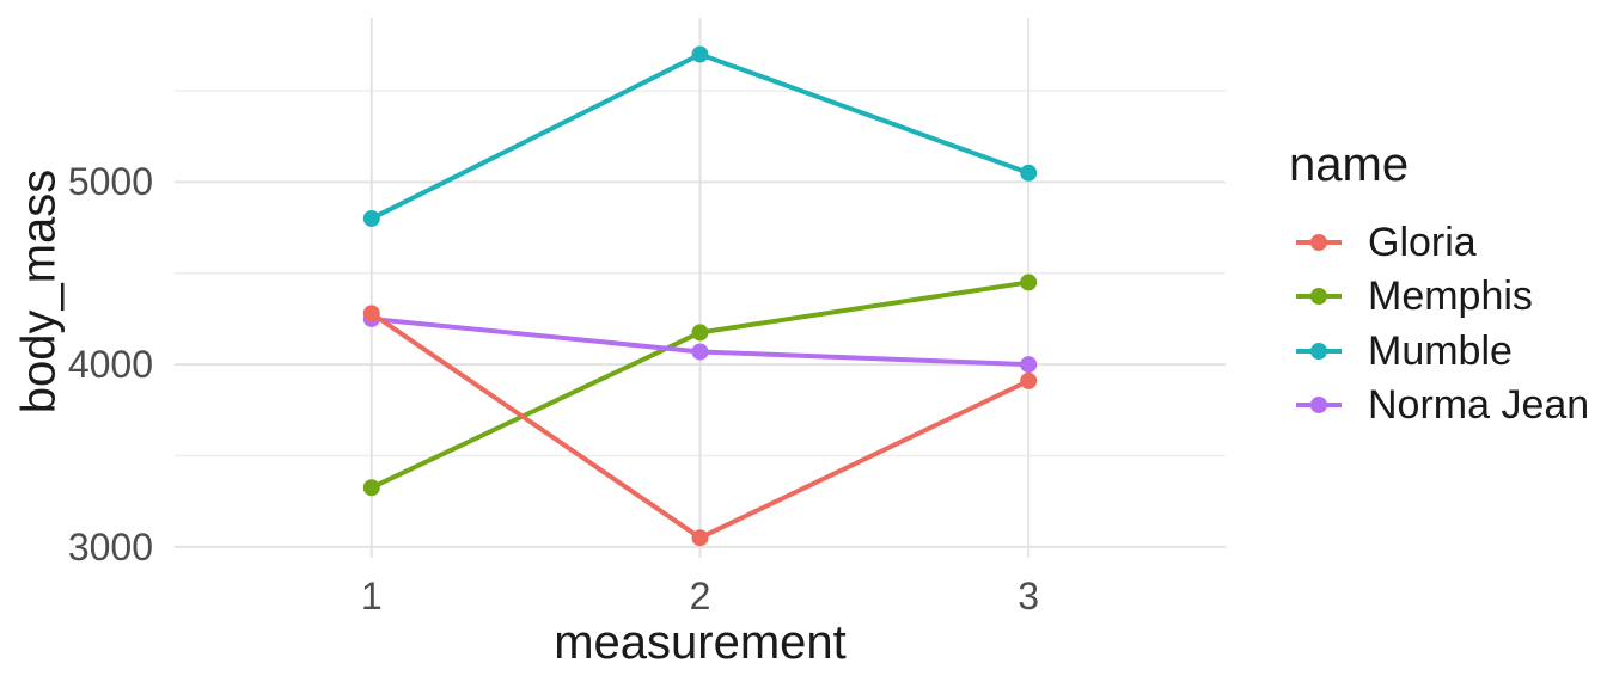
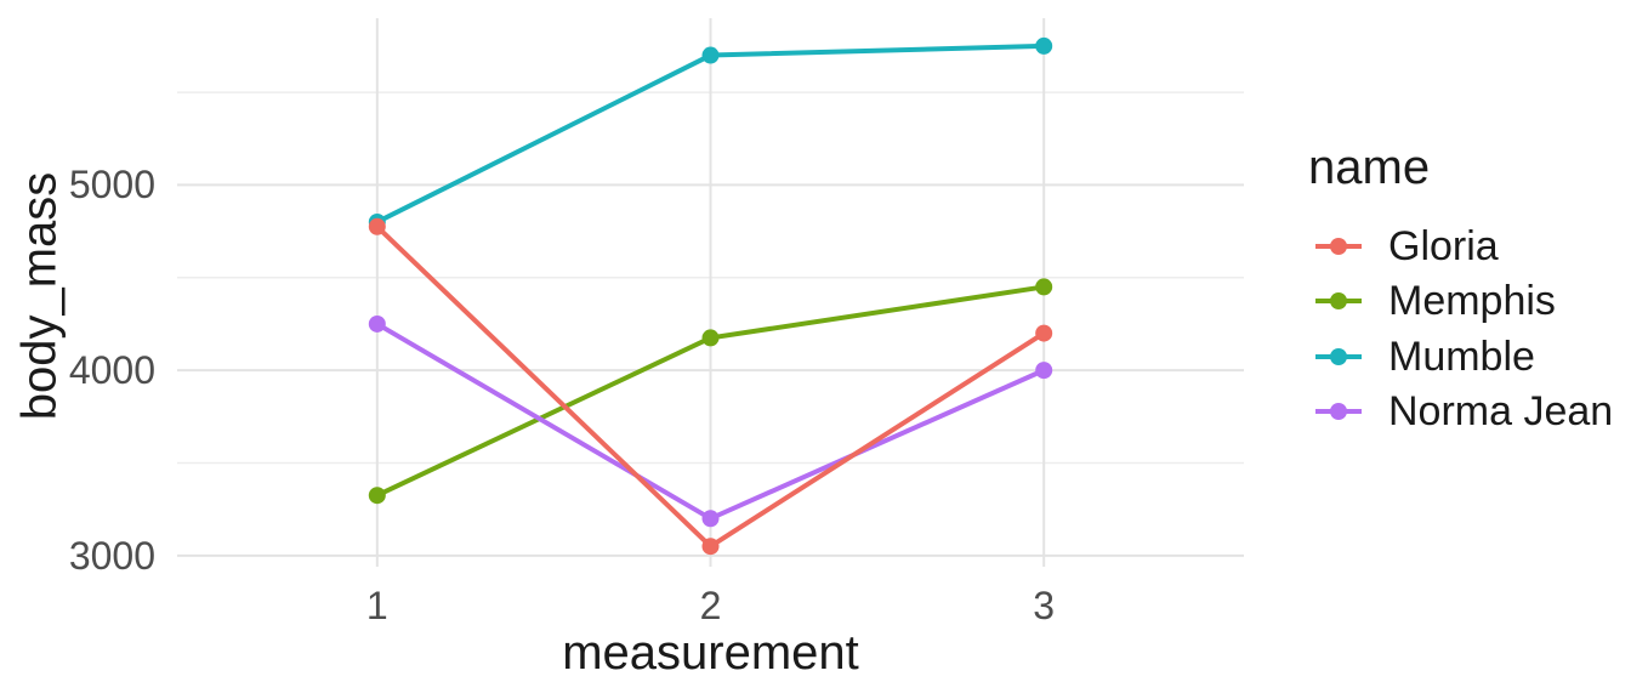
Gloria/1: 4280 -> 4780
Norma Jean/2: 4070 -> 3200
Gloria/3: 3910 -> 4200
Mumble/3: 5050 -> 5750
